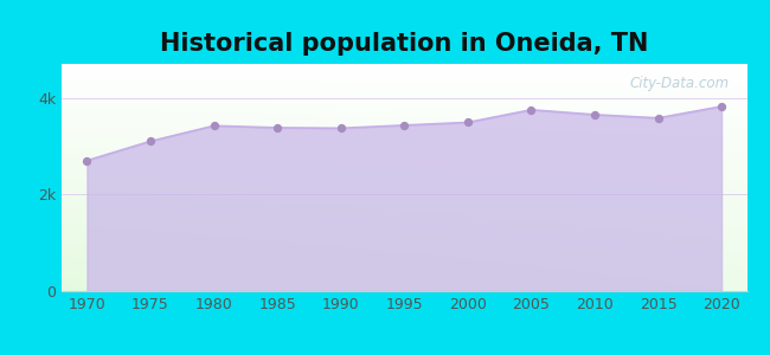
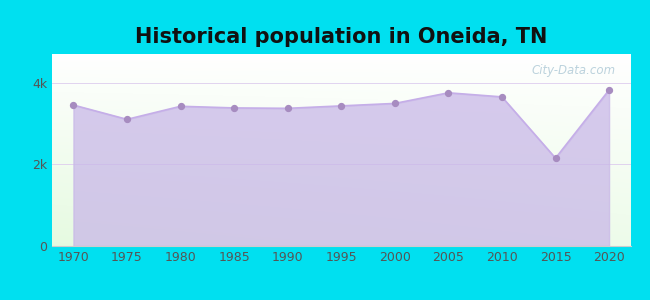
1970: 2.70k -> 3.45k
2015: 3.58k -> 2.15k
